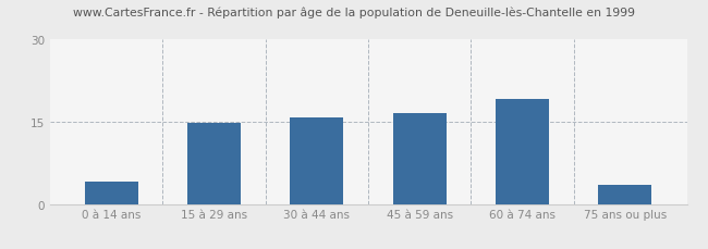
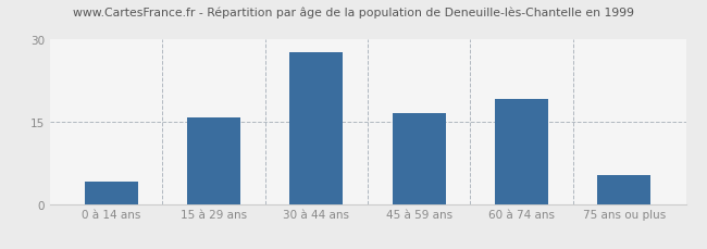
15 à 29 ans: 14.7 -> 15.8
30 à 44 ans: 15.8 -> 27.6
75 ans ou plus: 3.5 -> 5.2
